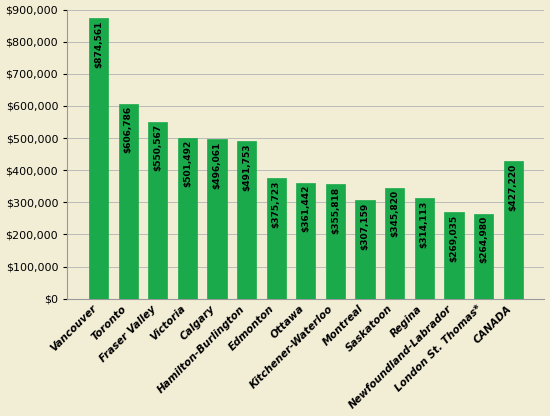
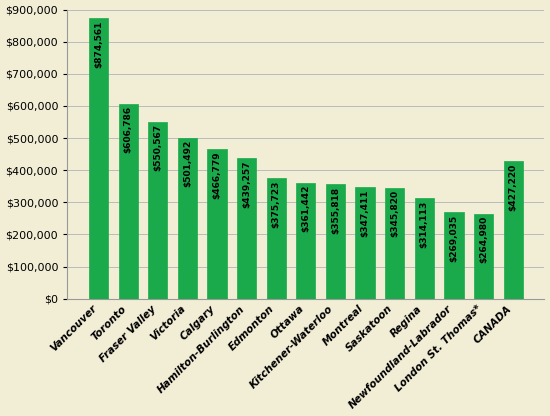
Calgary: $496,061 -> $466,779
Hamilton-Burlington: $491,753 -> $439,257
Montreal: $307,159 -> $347,411
